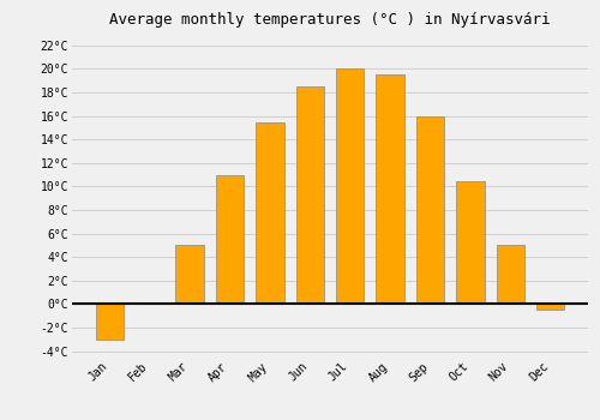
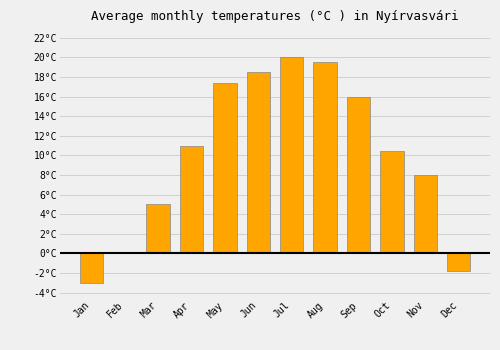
May: 15.5°C -> 17.4°C
Nov: 5.0°C -> 8.0°C
Dec: -0.5°C -> -1.8°C
